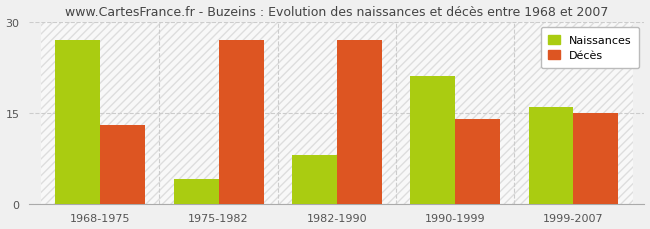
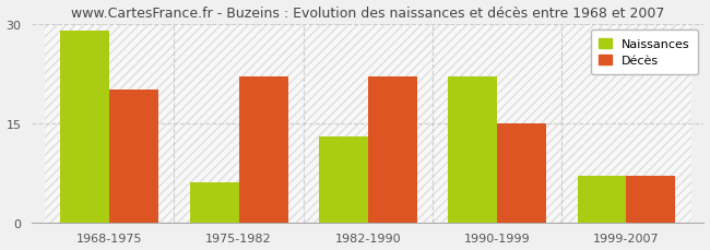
Naissances/1968-1975: 27 -> 29
Décès/1968-1975: 13 -> 20
Naissances/1975-1982: 4 -> 6
Décès/1975-1982: 27 -> 22
Naissances/1982-1990: 8 -> 13
Décès/1982-1990: 27 -> 22
Naissances/1990-1999: 21 -> 22
Décès/1990-1999: 14 -> 15
Naissances/1999-2007: 16 -> 7
Décès/1999-2007: 15 -> 7
